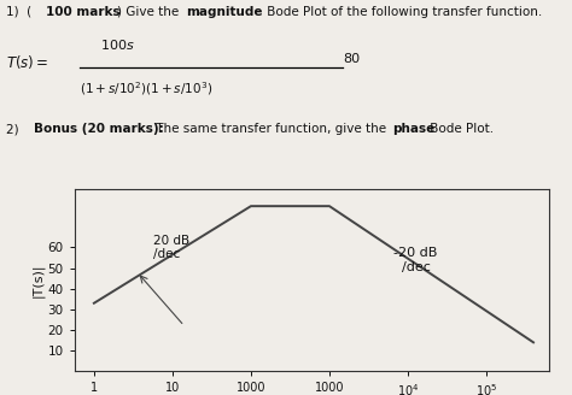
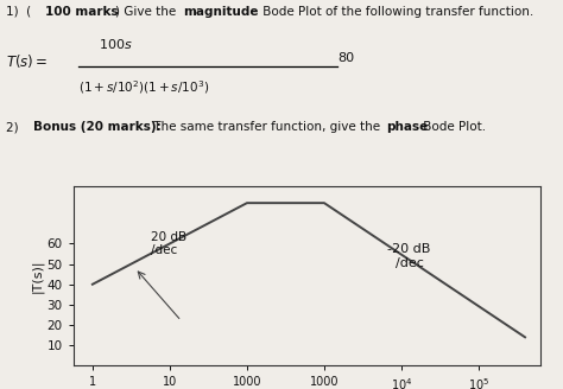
1: 33 -> 40
